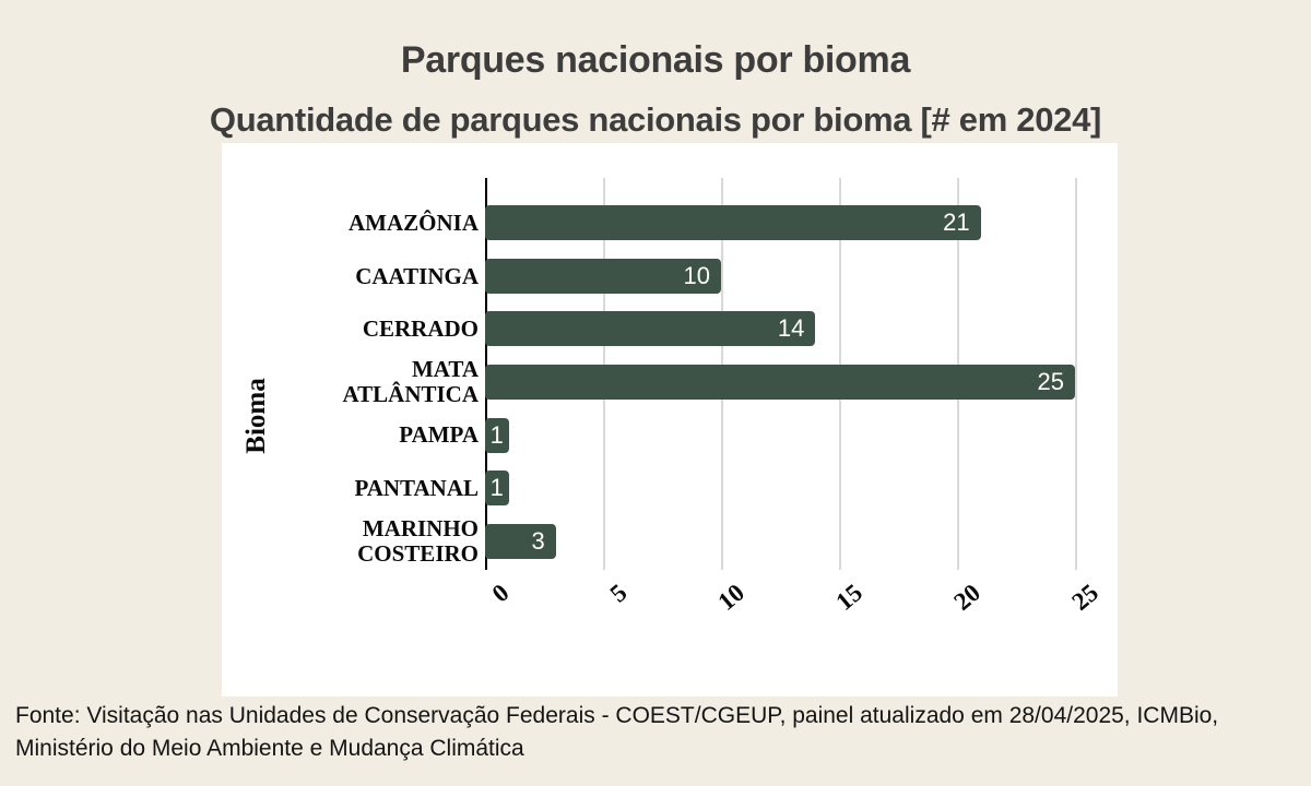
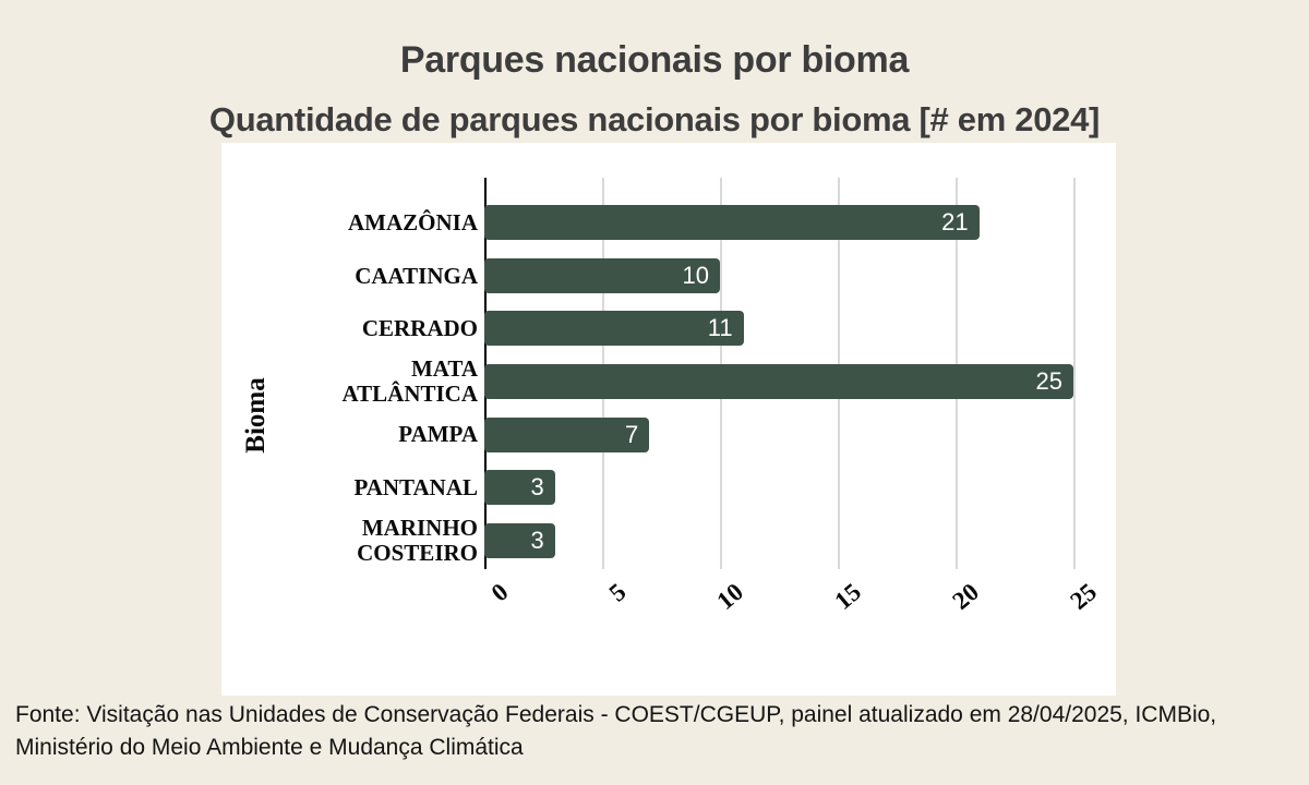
CERRADO: 14 -> 11
PAMPA: 1 -> 7
PANTANAL: 1 -> 3
